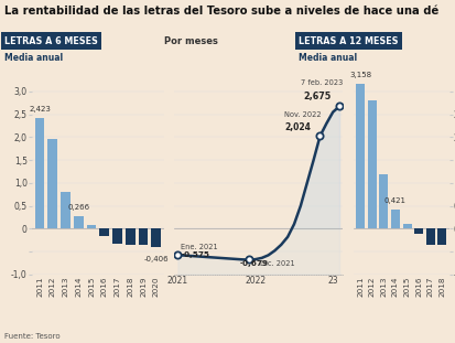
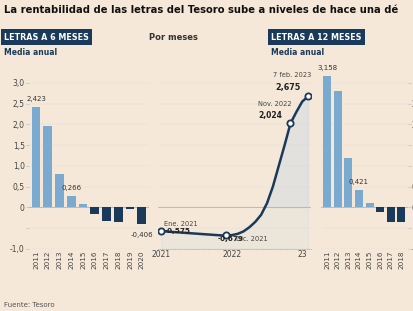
2019: -0,36 -> -0,05
